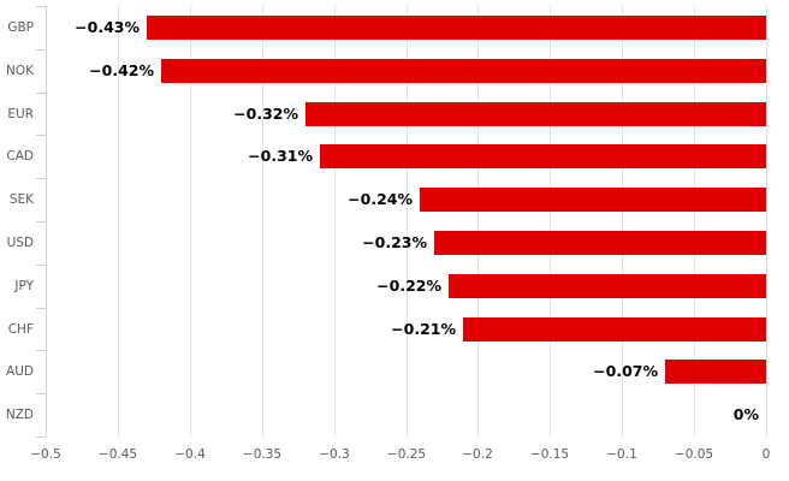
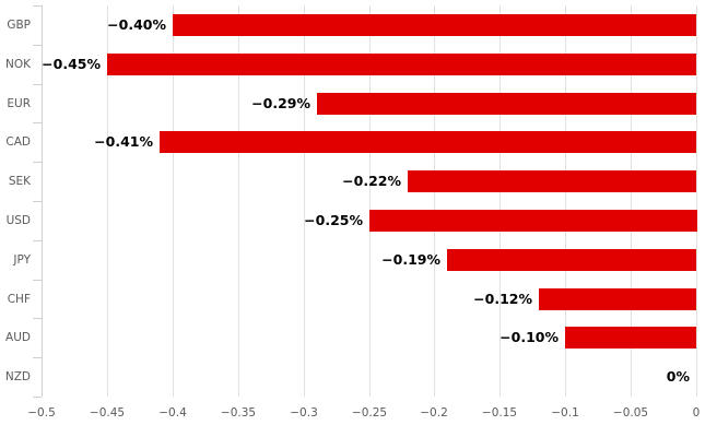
GBP: −0.43% -> −0.40%
NOK: −0.42% -> −0.45%
EUR: −0.32% -> −0.29%
CAD: −0.31% -> −0.41%
SEK: −0.24% -> −0.22%
USD: −0.23% -> −0.25%
JPY: −0.22% -> −0.19%
CHF: −0.21% -> −0.12%
AUD: −0.07% -> −0.10%
